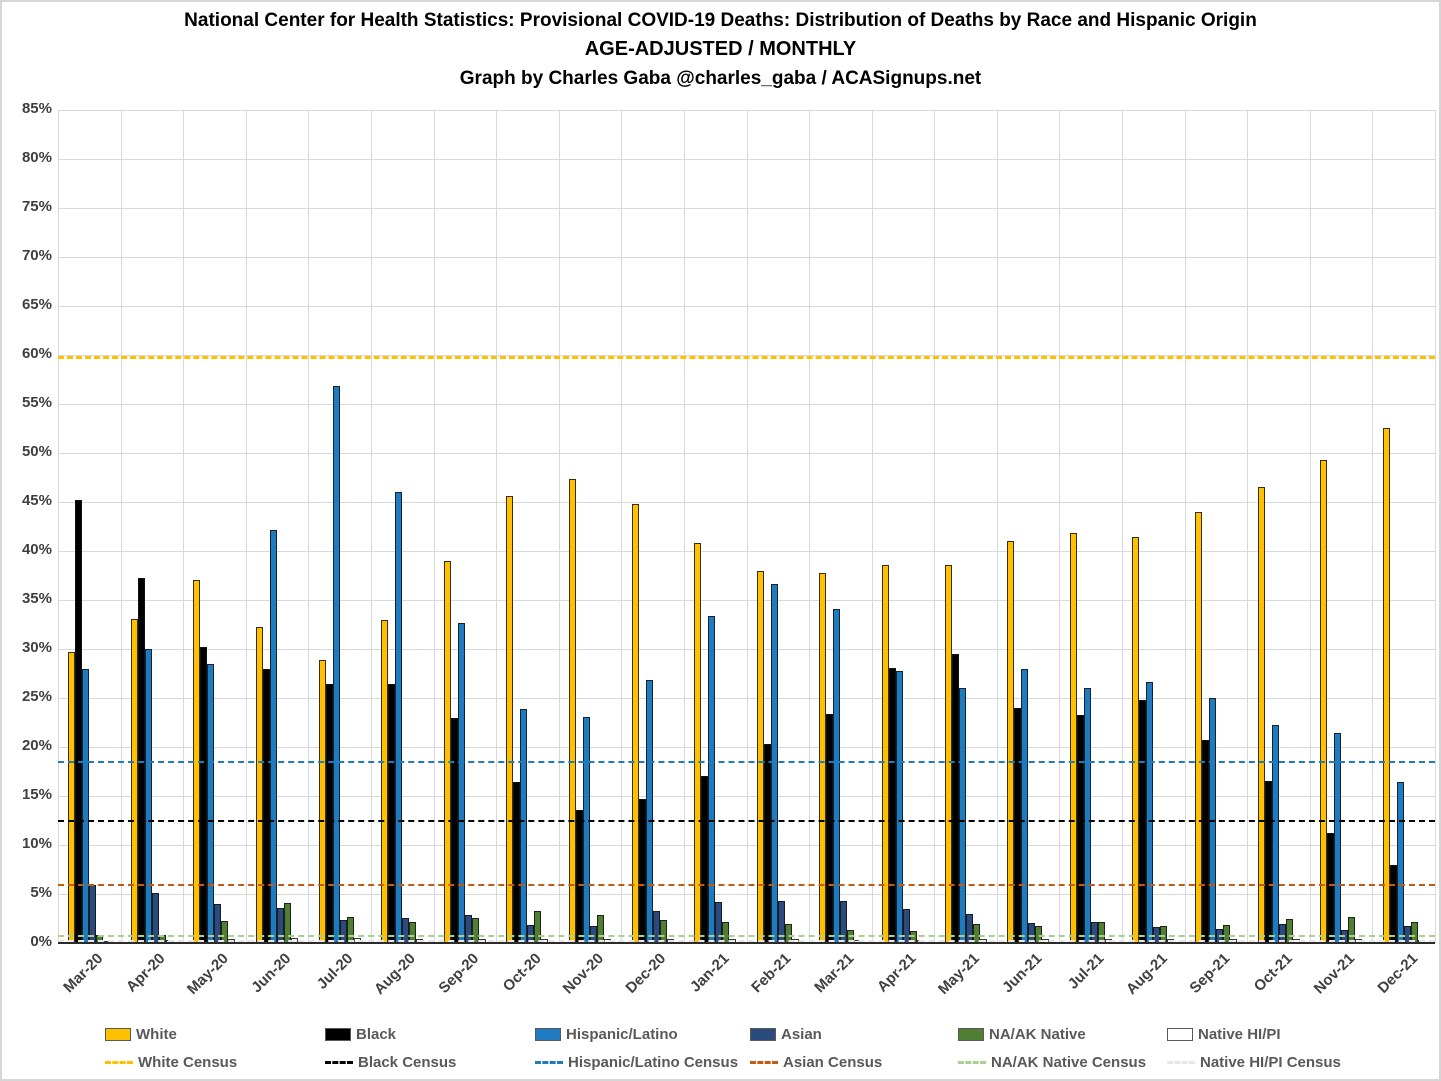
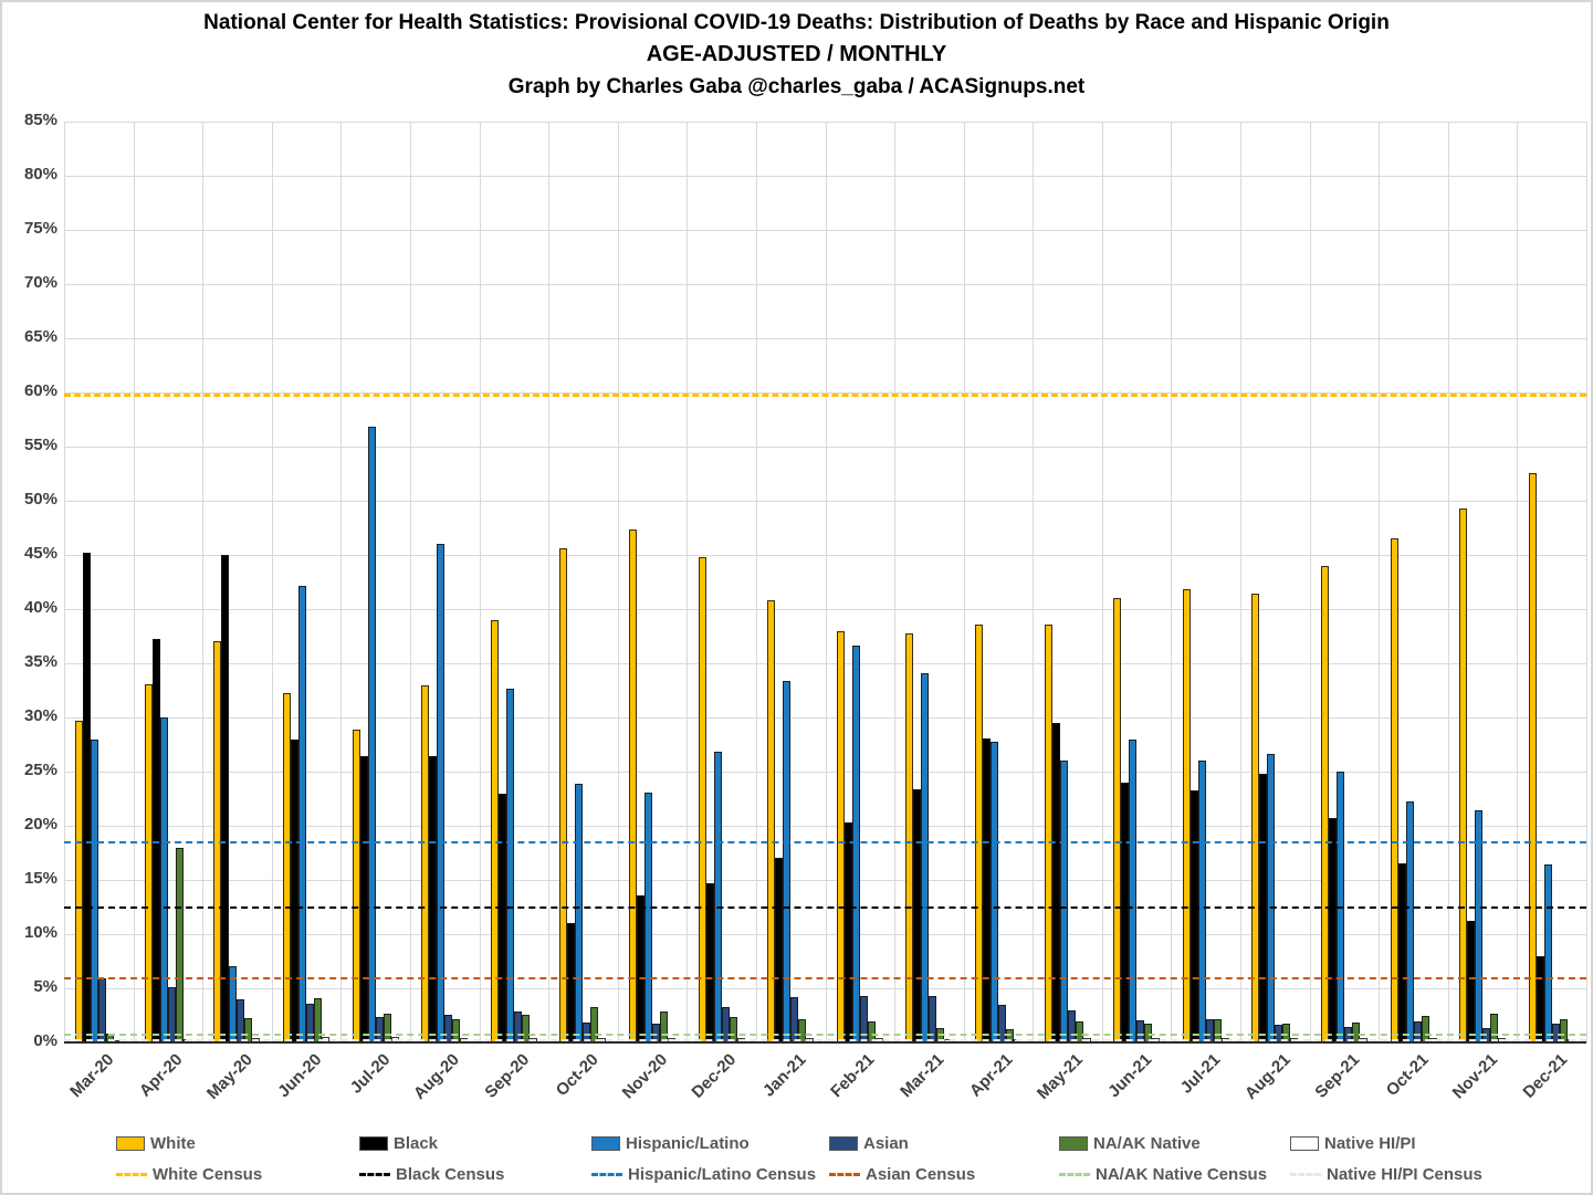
NA/AK Native/Apr-20: 1% -> 18%
Black/May-20: 30% -> 45%
Hispanic/Latino/May-20: 28% -> 7%
Black/Oct-20: 16% -> 11%
